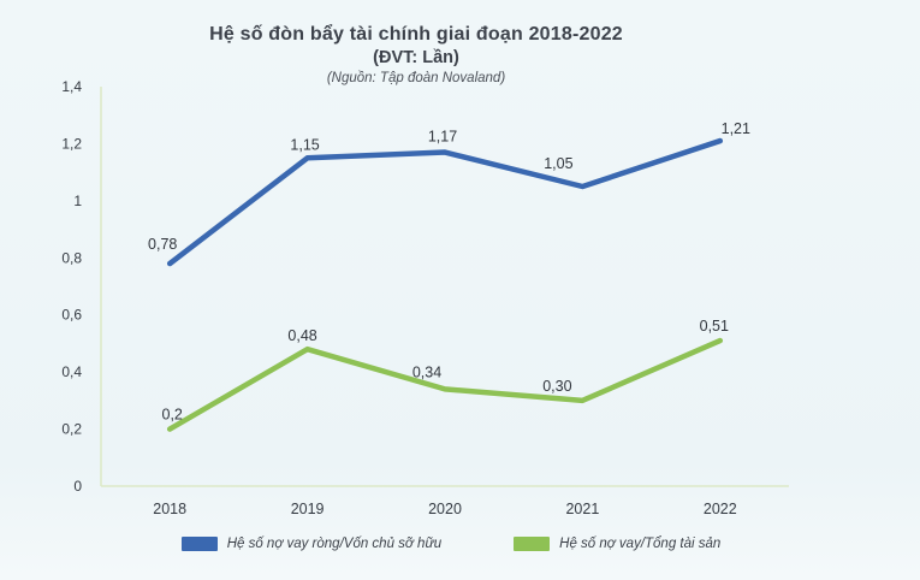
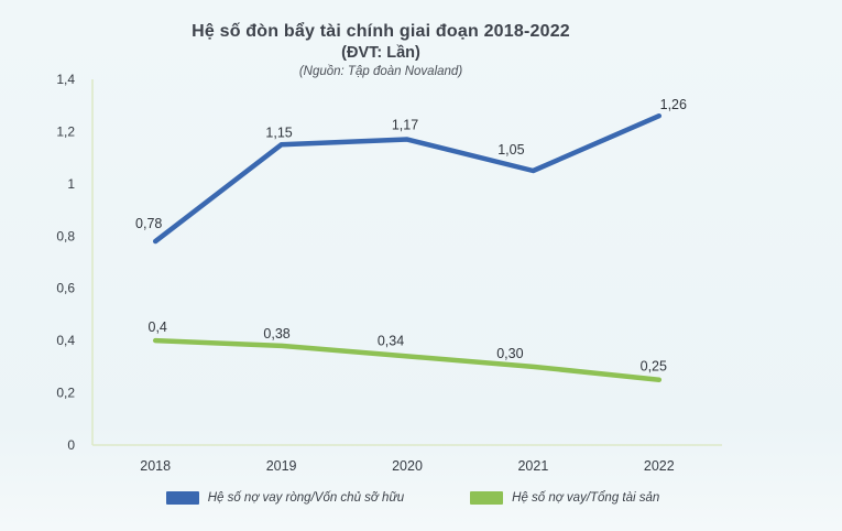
Hệ số nợ vay/Tổng tài sản/2018: 0,2 -> 0,4
Hệ số nợ vay/Tổng tài sản/2019: 0,48 -> 0,38
Hệ số nợ vay ròng/Vốn chủ sỡ hữu/2022: 1,21 -> 1,26
Hệ số nợ vay/Tổng tài sản/2022: 0,51 -> 0,25
